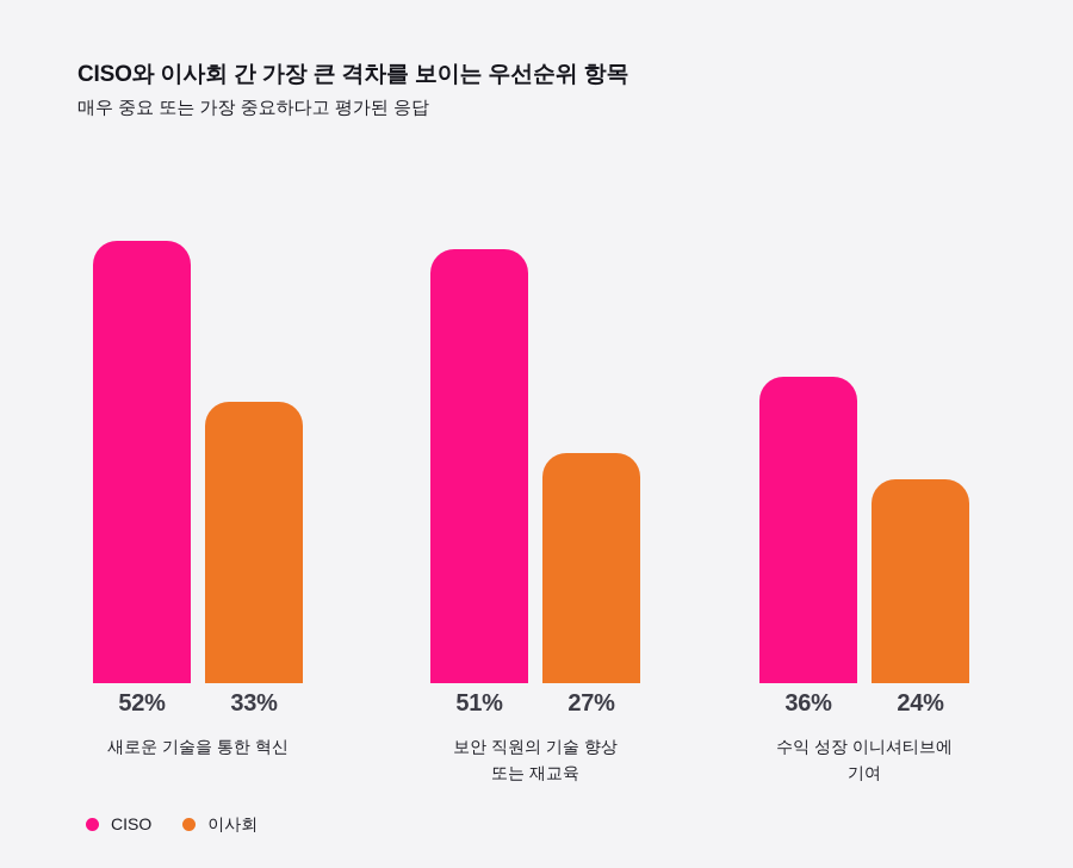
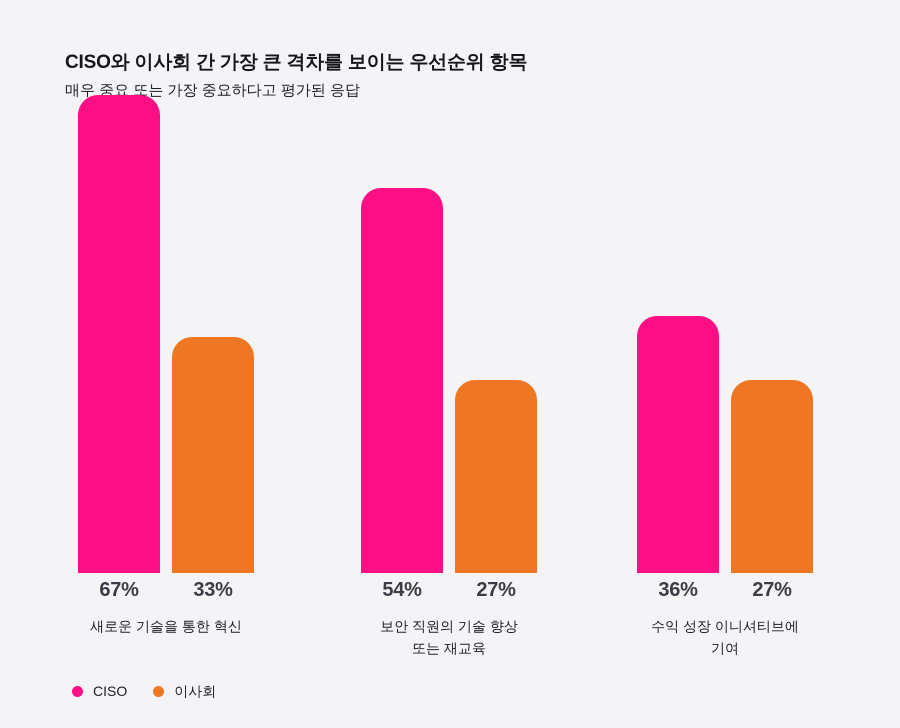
CISO/새로운 기술을 통한 혁신: 52% -> 67%
CISO/보안 직원의 기술 향상 또는 재교육: 51% -> 54%
이사회/수익 성장 이니셔티브에 기여: 24% -> 27%
